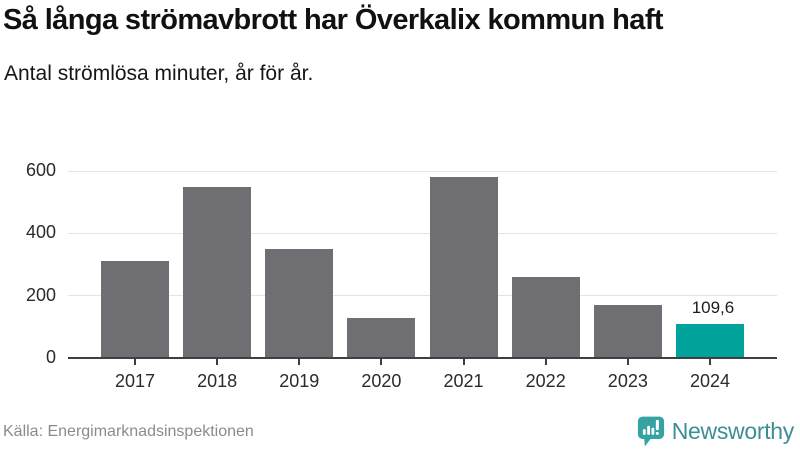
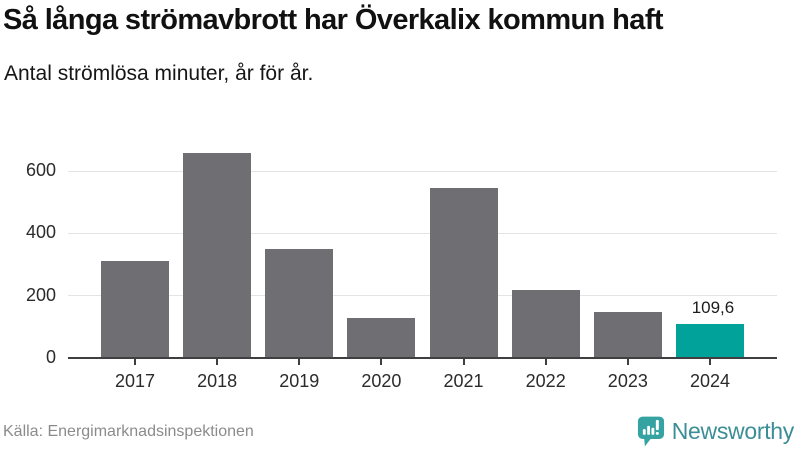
2018: 550 -> 660
2021: 580 -> 540
2022: 260 -> 220
2023: 170 -> 150
